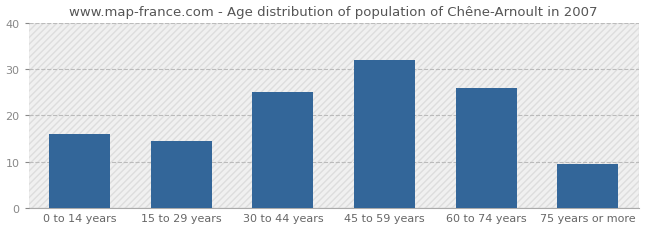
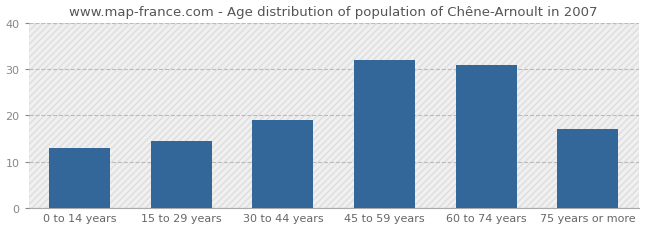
0 to 14 years: 16.0 -> 13.0
30 to 44 years: 25.0 -> 19.0
60 to 74 years: 26.0 -> 31.0
75 years or more: 9.5 -> 17.0
